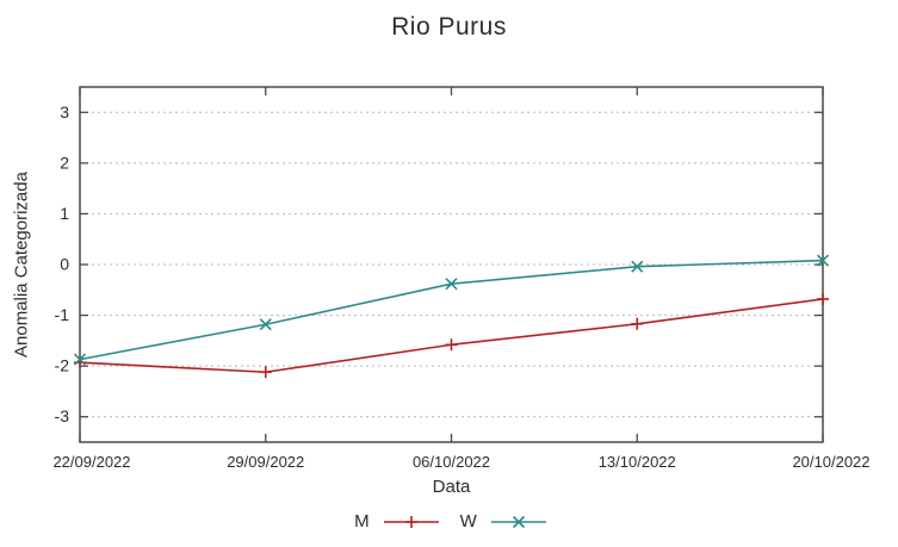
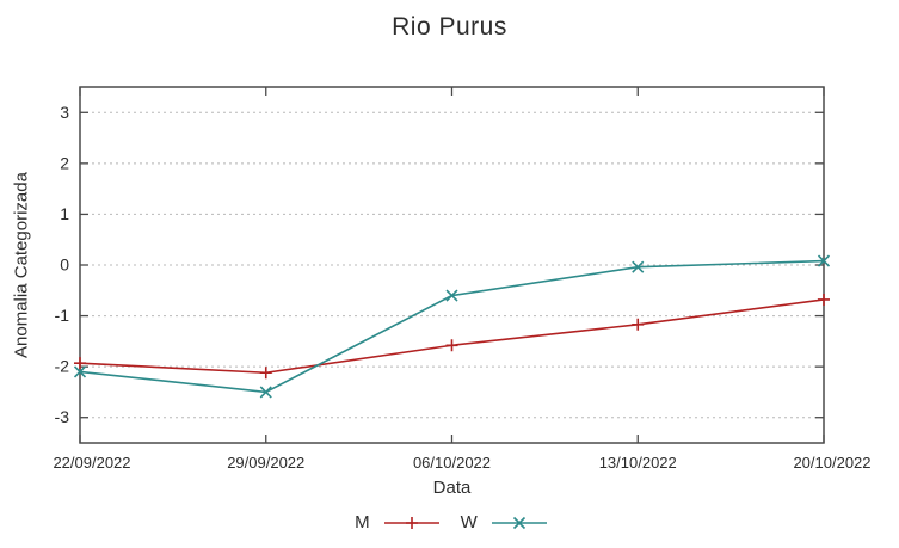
W/22/09/2022: -1.9 -> -2.1
W/29/09/2022: -1.2 -> -2.5
W/06/10/2022: -0.4 -> -0.6
